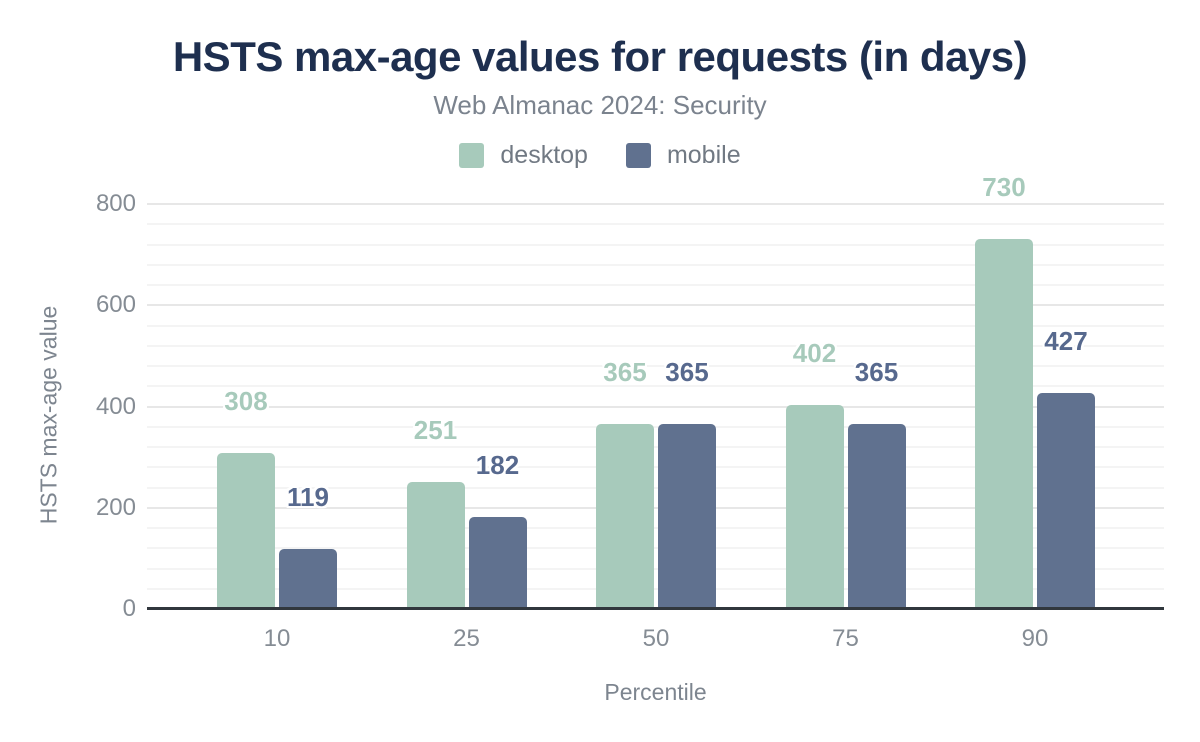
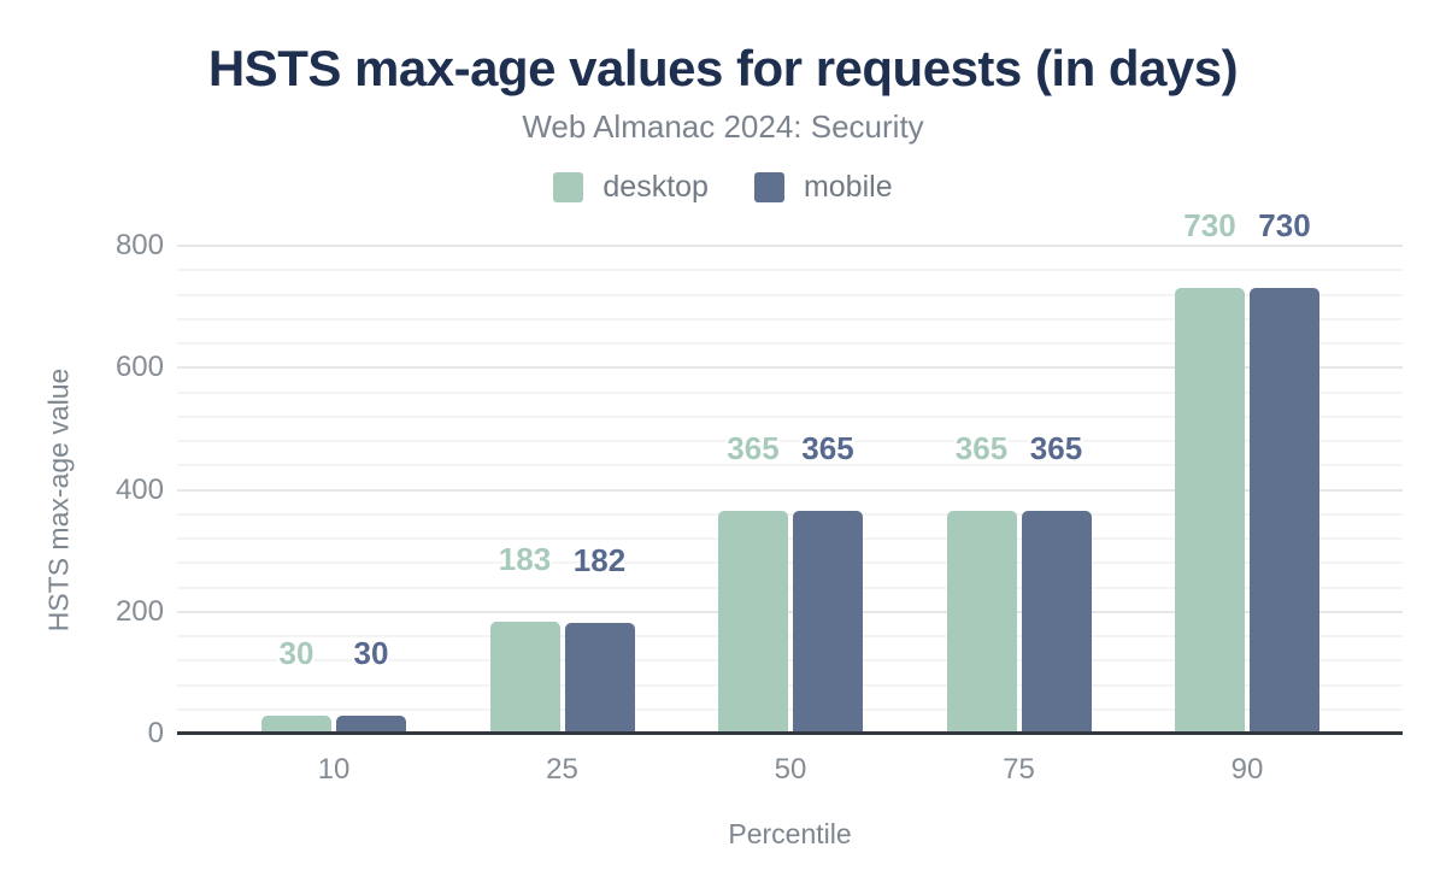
desktop/10: 308 -> 30
mobile/10: 119 -> 30
desktop/25: 251 -> 183
desktop/75: 402 -> 365
mobile/90: 427 -> 730
